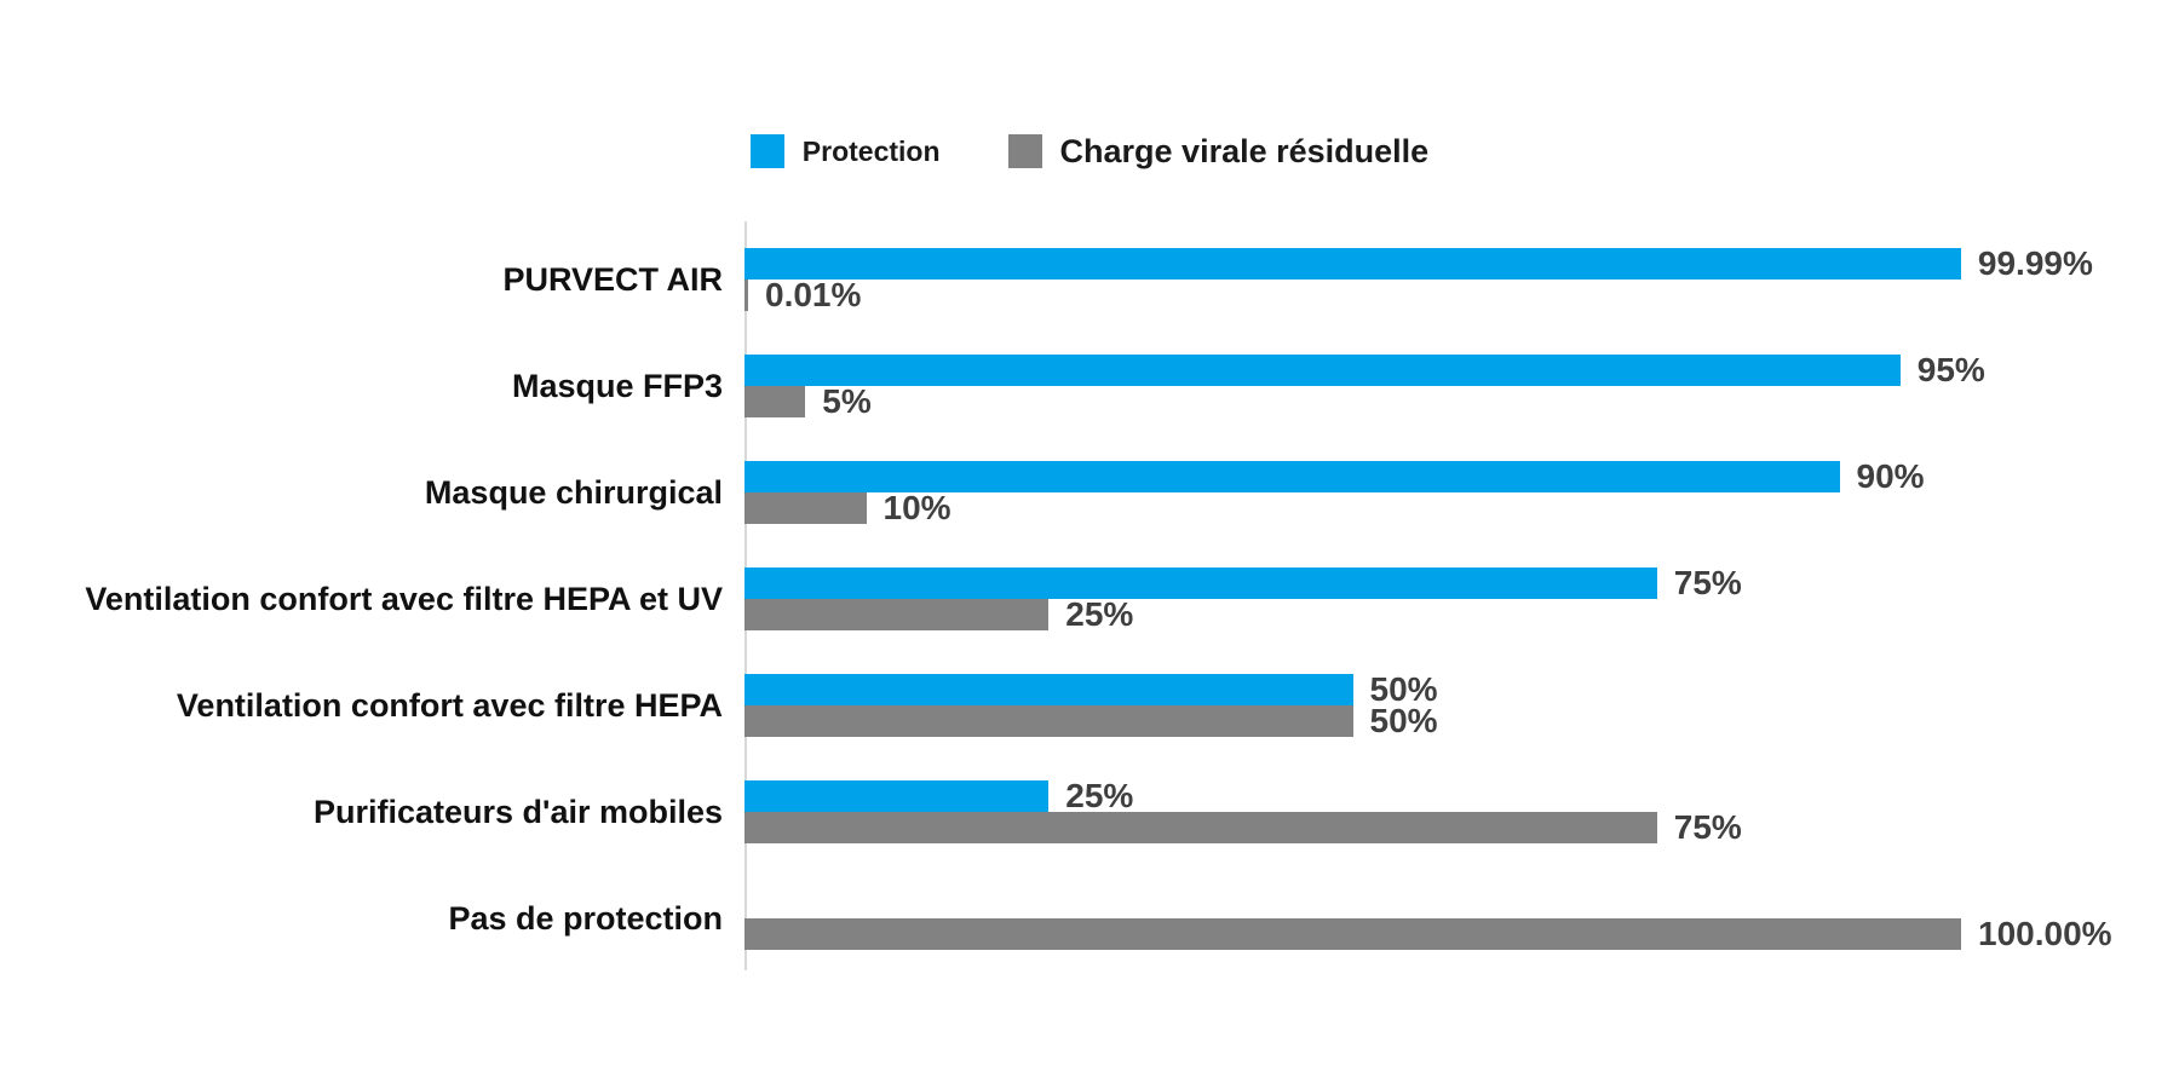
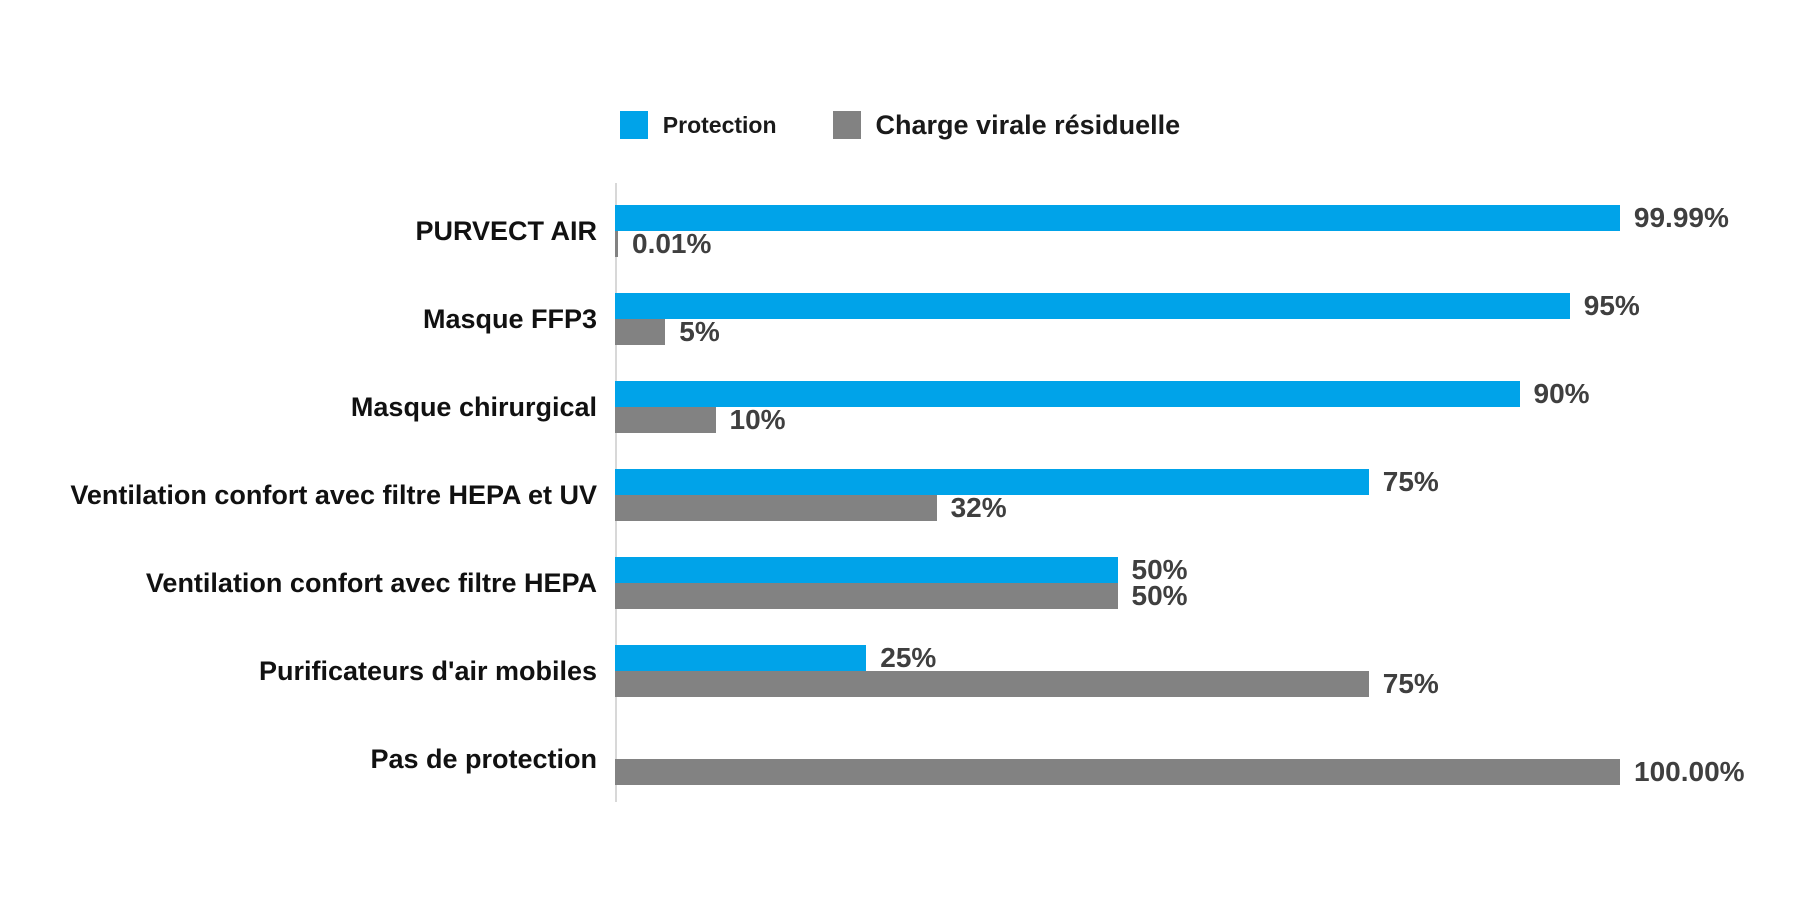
Charge virale résiduelle/Ventilation confort avec filtre HEPA et UV: 25% -> 32%
